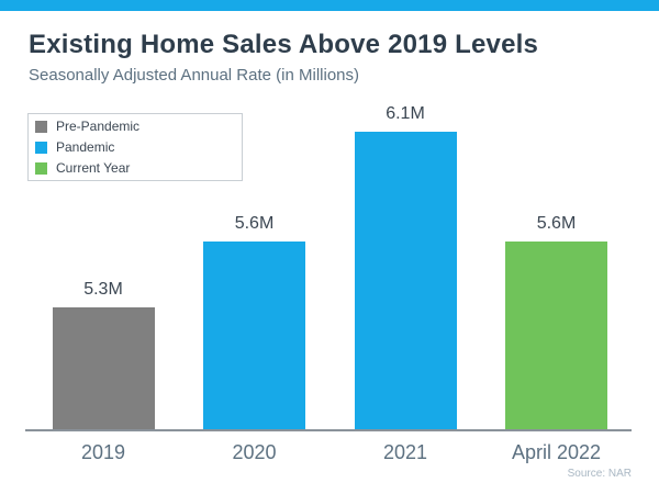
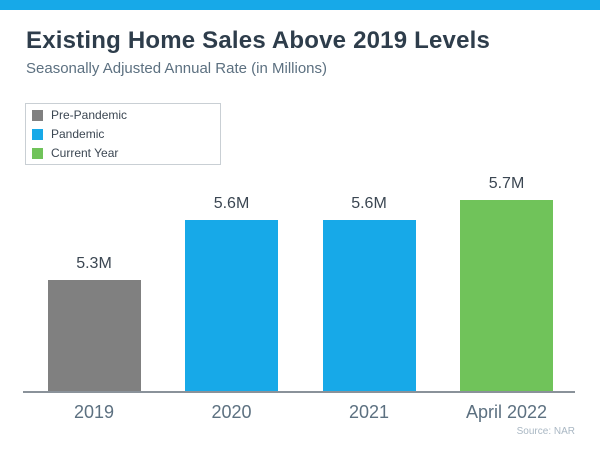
2021: 6.1M -> 5.6M
April 2022: 5.6M -> 5.7M
